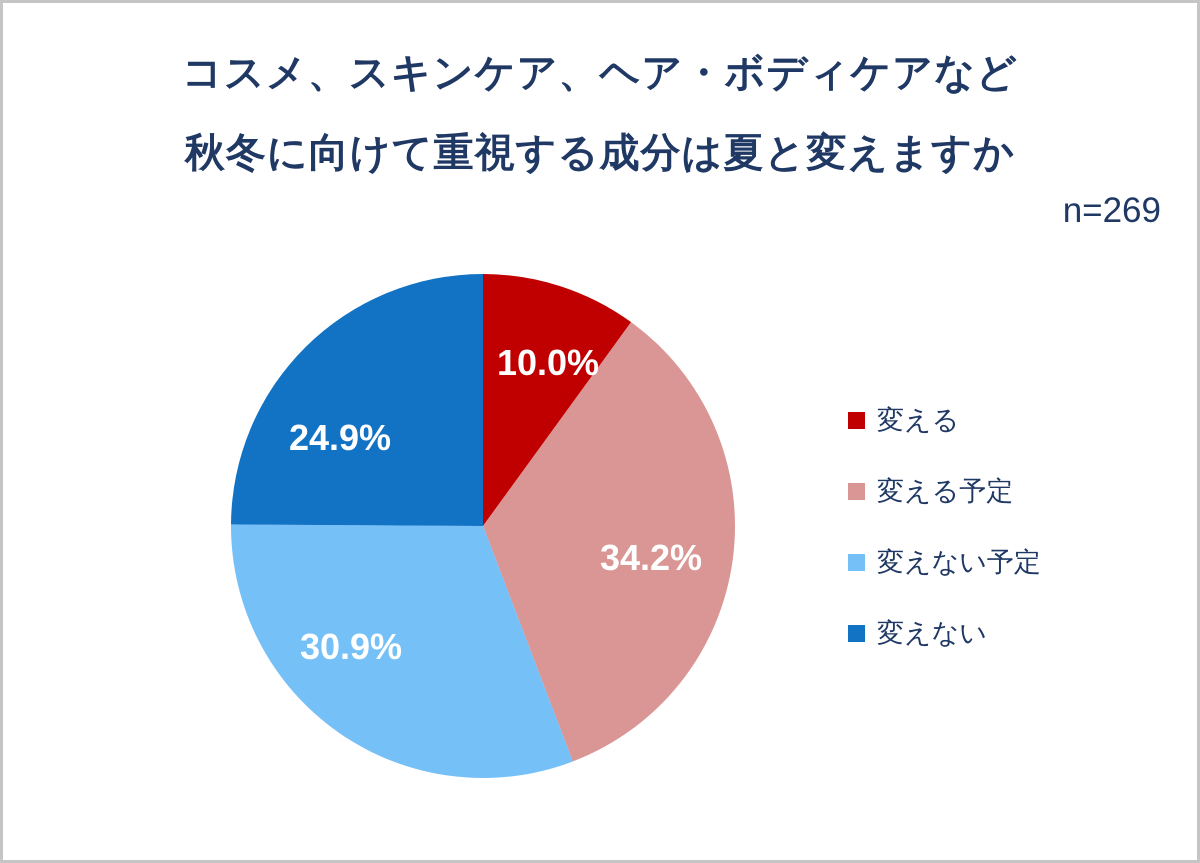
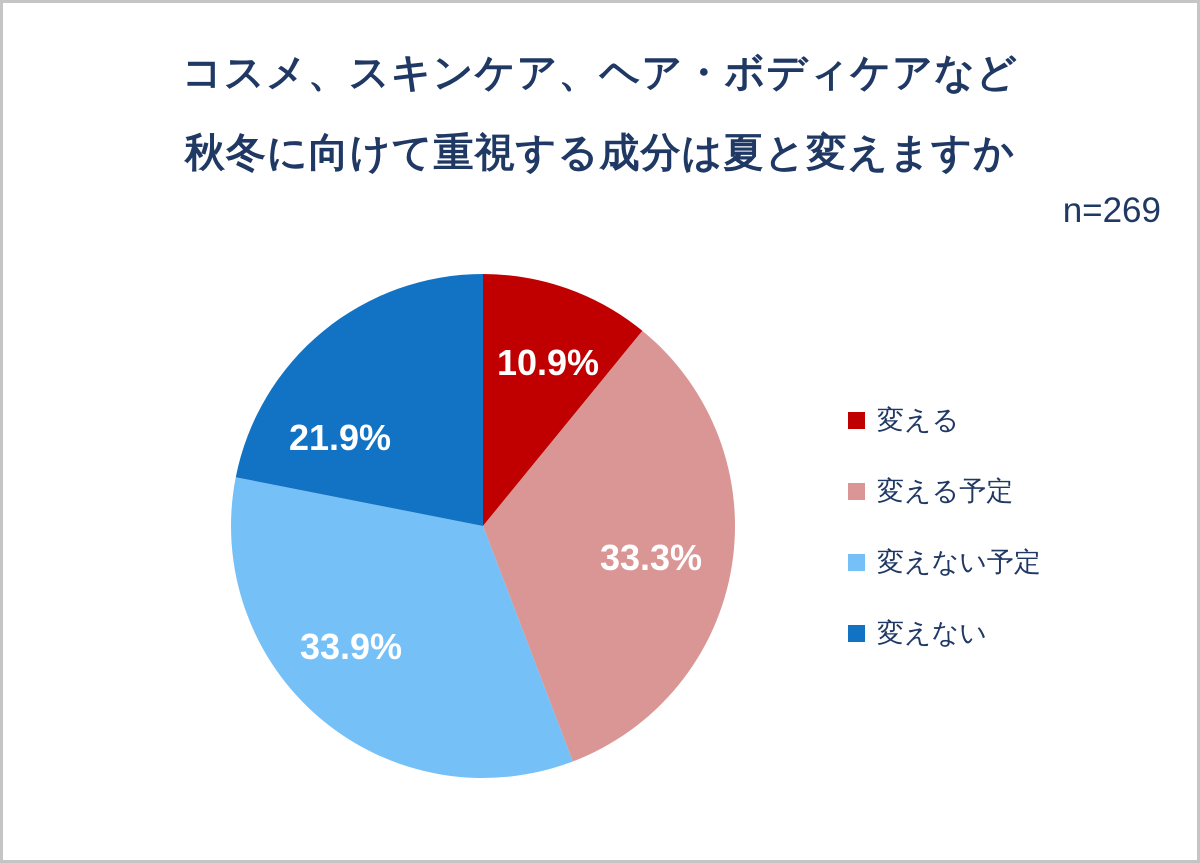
変える: 10.0% -> 10.9%
変える予定: 34.2% -> 33.3%
変えない予定: 30.9% -> 33.9%
変えない: 24.9% -> 21.9%
